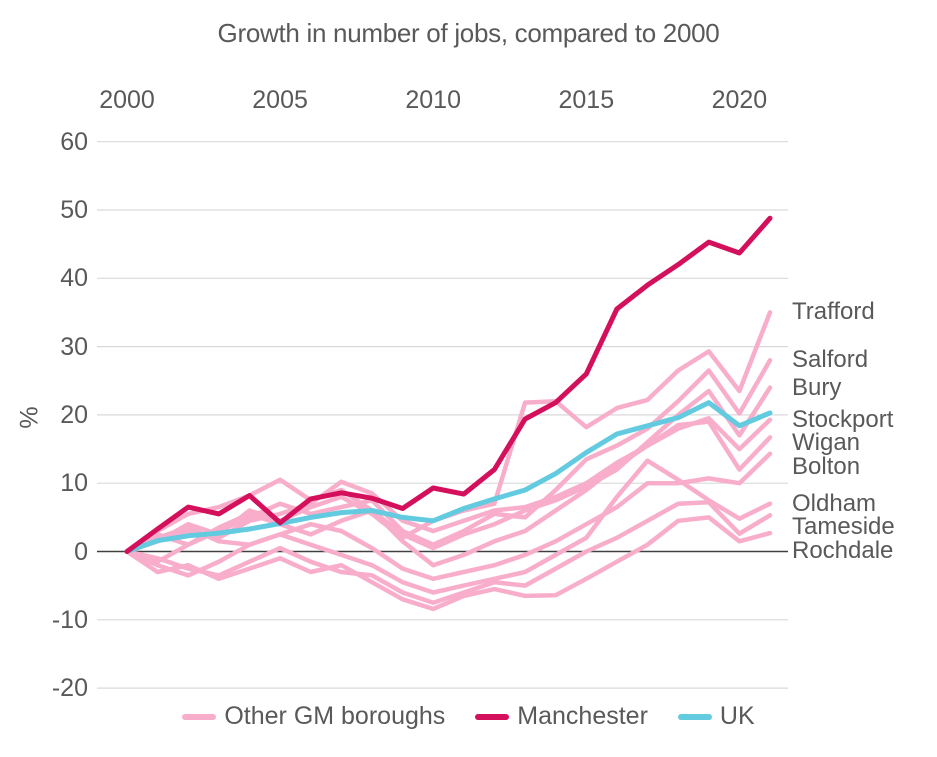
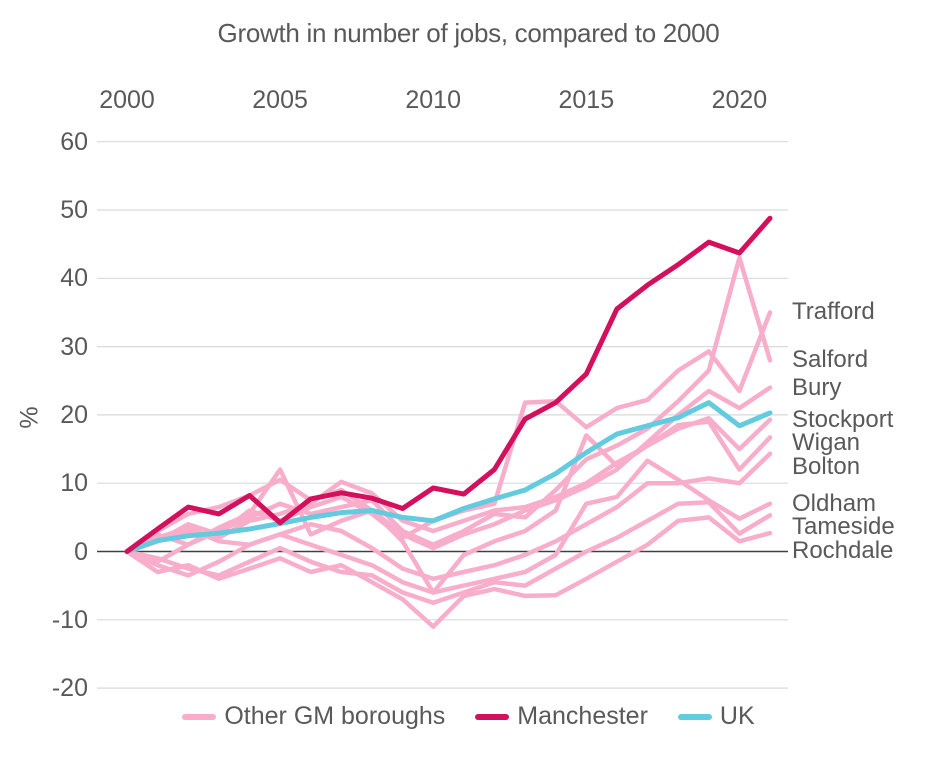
Wigan/2005: 4 -> 12
Rochdale/2010: -8 -> -11
Wigan/2010: -2 -> -6
Oldham/2015: 2 -> 7
Wigan/2015: 9 -> 17
Bury/2020: 17 -> 21
Salford/2020: 20 -> 43
